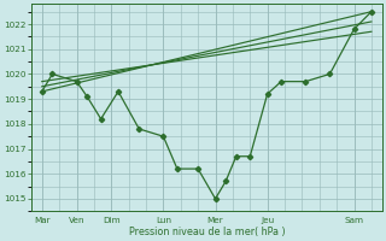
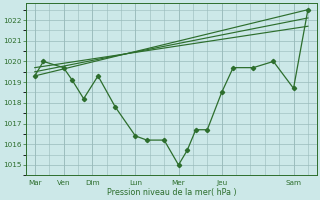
Lun: 1017.5 -> 1016.4
Jeu: 1019.2 -> 1018.5
Sam: 1021.8 -> 1018.7
